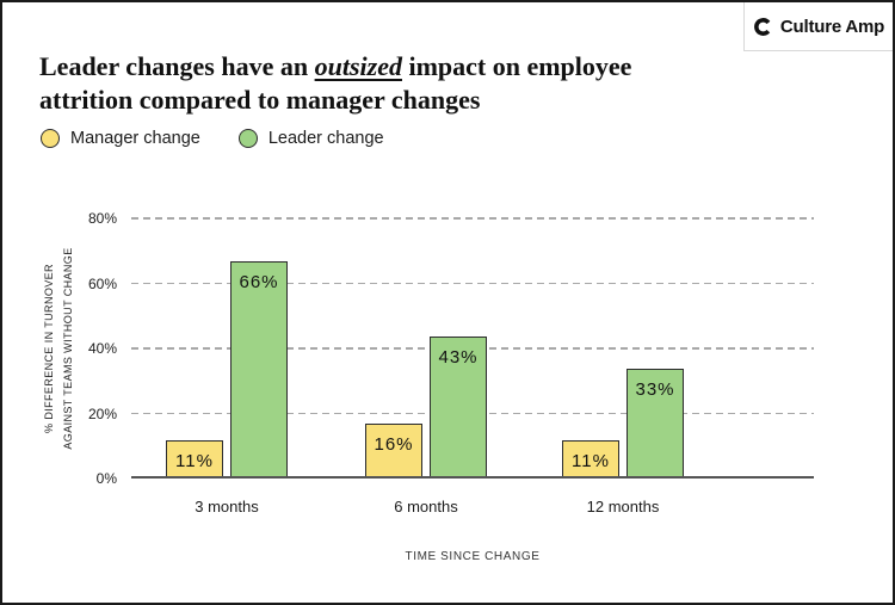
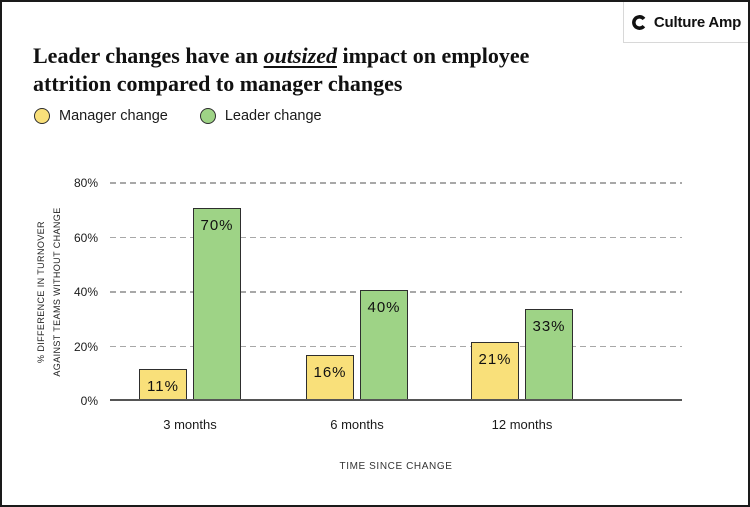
Leader change/3 months: 66% -> 70%
Leader change/6 months: 43% -> 40%
Manager change/12 months: 11% -> 21%
